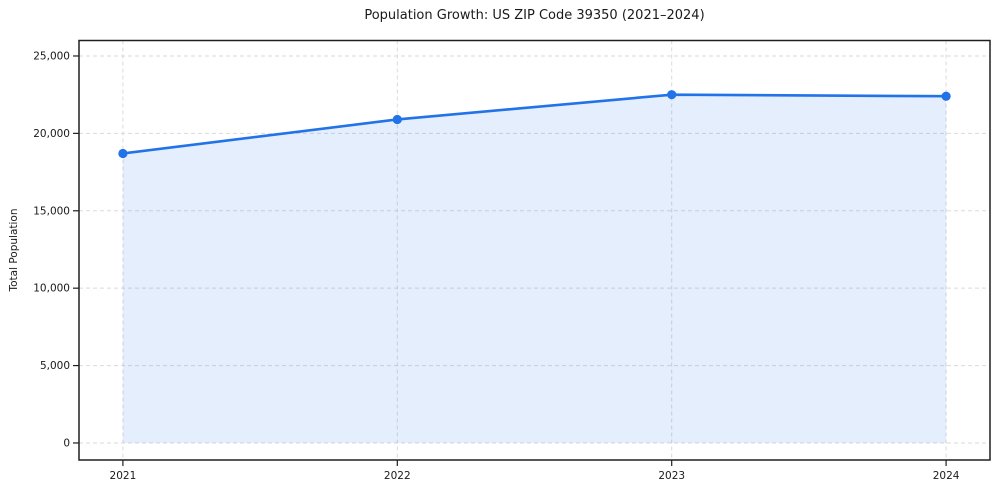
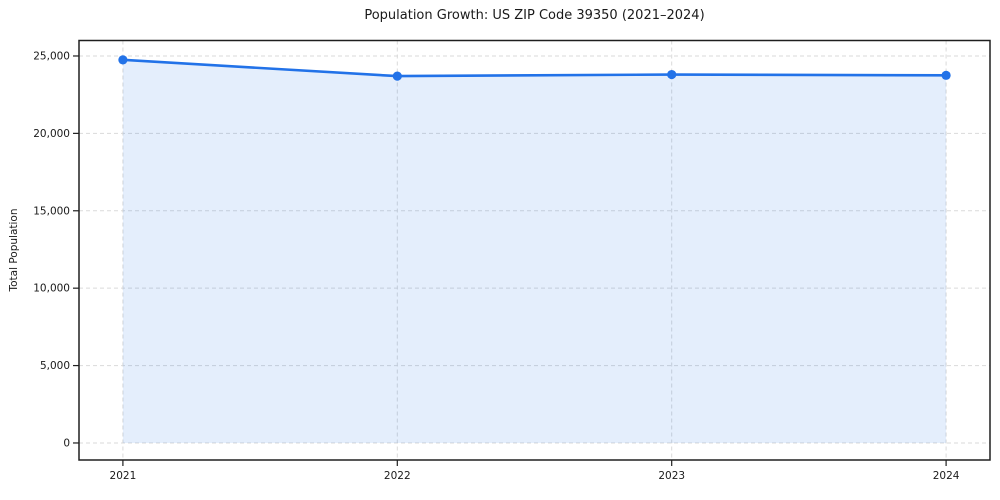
2021: 18700 -> 24800
2022: 20900 -> 23700
2023: 22500 -> 23800
2024: 22400 -> 23800
